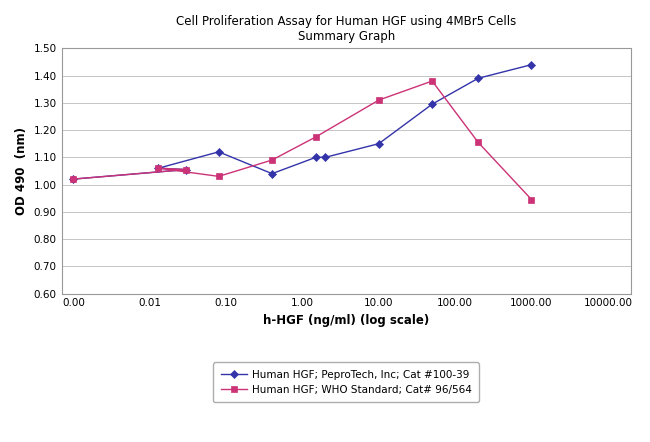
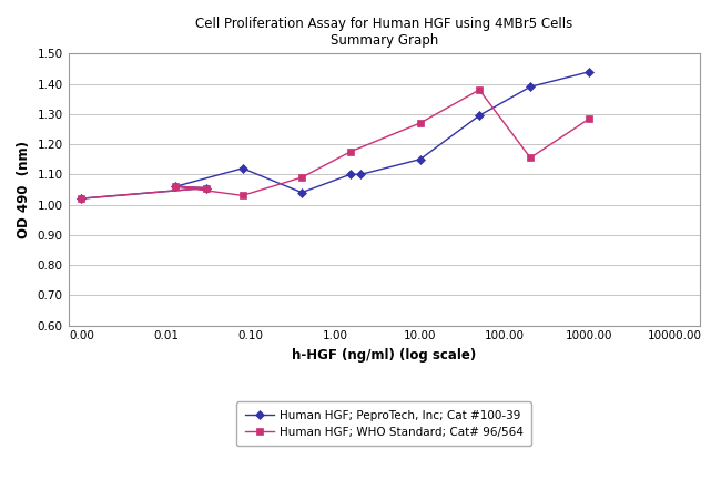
Human HGF; WHO Standard; Cat# 96/564/10.00: 1.310 -> 1.270
Human HGF; WHO Standard; Cat# 96/564/1000.00: 0.945 -> 1.285
